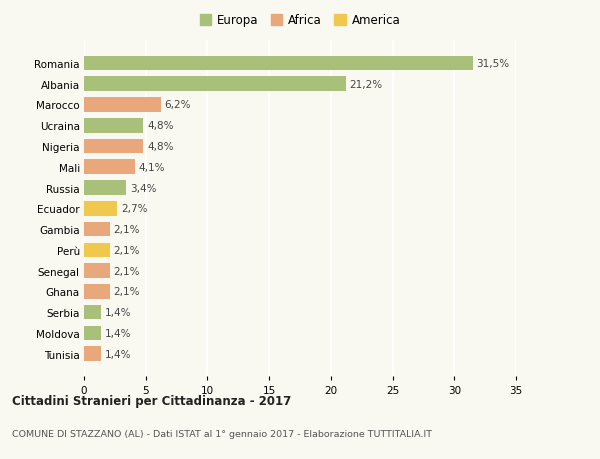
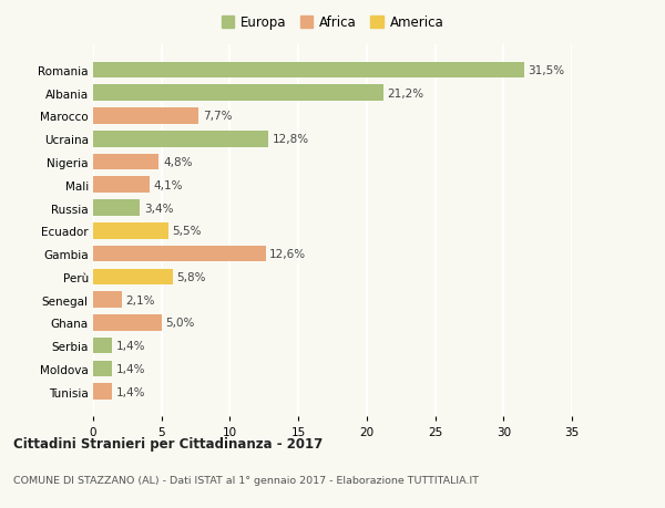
Marocco: 6,2% -> 7,7%
Ucraina: 4,8% -> 12,8%
Ecuador: 2,7% -> 5,5%
Gambia: 2,1% -> 12,6%
Perù: 2,1% -> 5,8%
Ghana: 2,1% -> 5,0%
